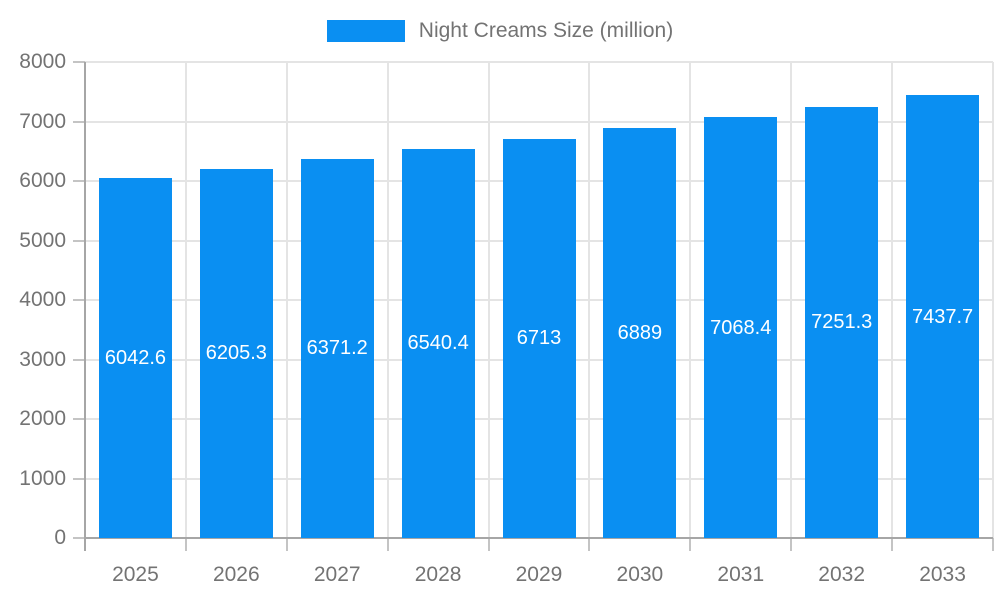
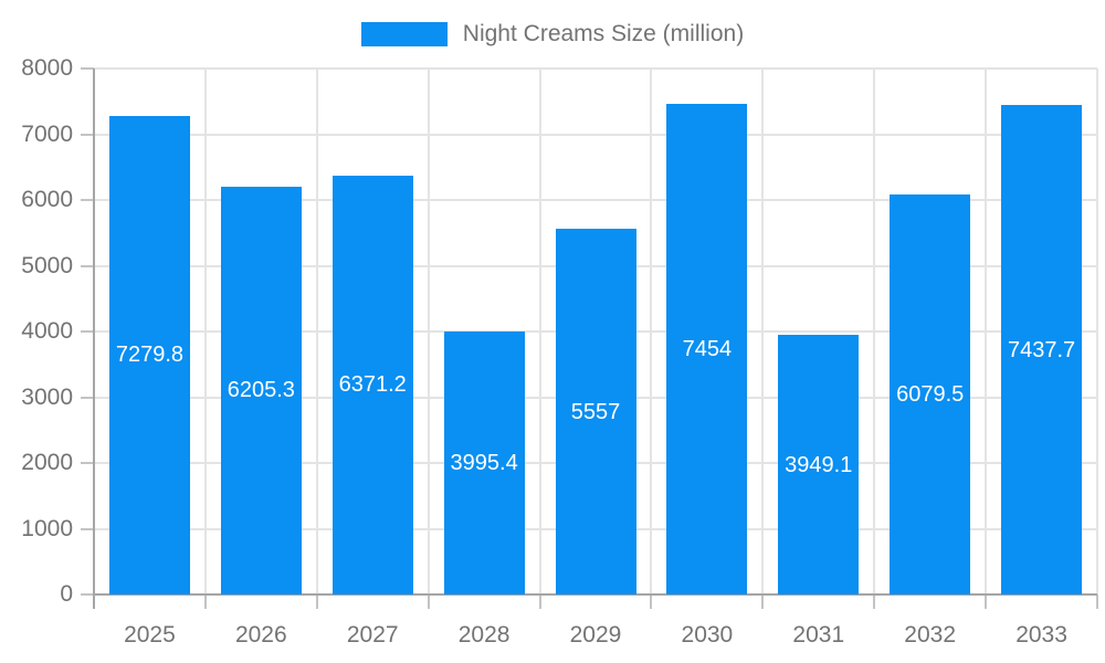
2025: 6042.6 -> 7279.8
2028: 6540.4 -> 3995.4
2029: 6713 -> 5557
2030: 6889 -> 7454
2031: 7068.4 -> 3949.1
2032: 7251.3 -> 6079.5
